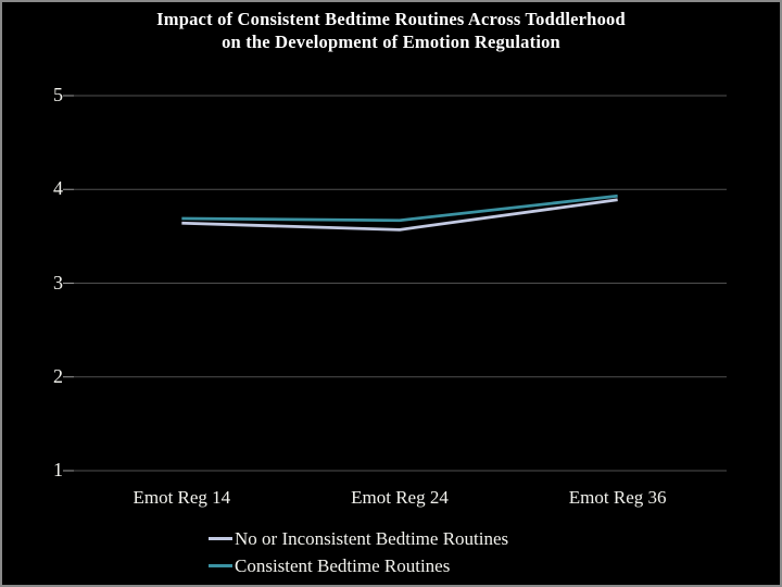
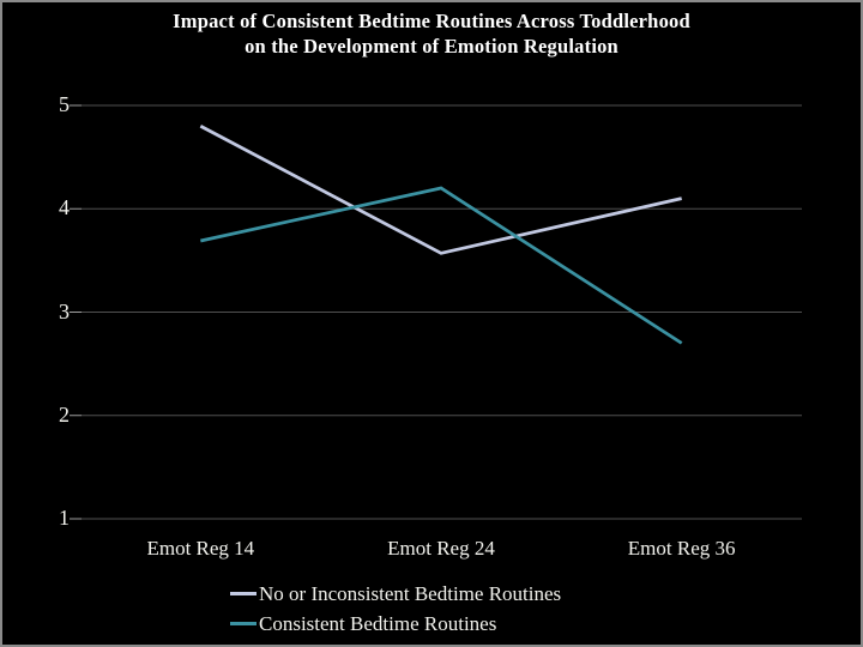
No or Inconsistent Bedtime Routines/Emot Reg 14: 3.6 -> 4.8
Consistent Bedtime Routines/Emot Reg 24: 3.7 -> 4.2
No or Inconsistent Bedtime Routines/Emot Reg 36: 3.9 -> 4.1
Consistent Bedtime Routines/Emot Reg 36: 3.9 -> 2.7
